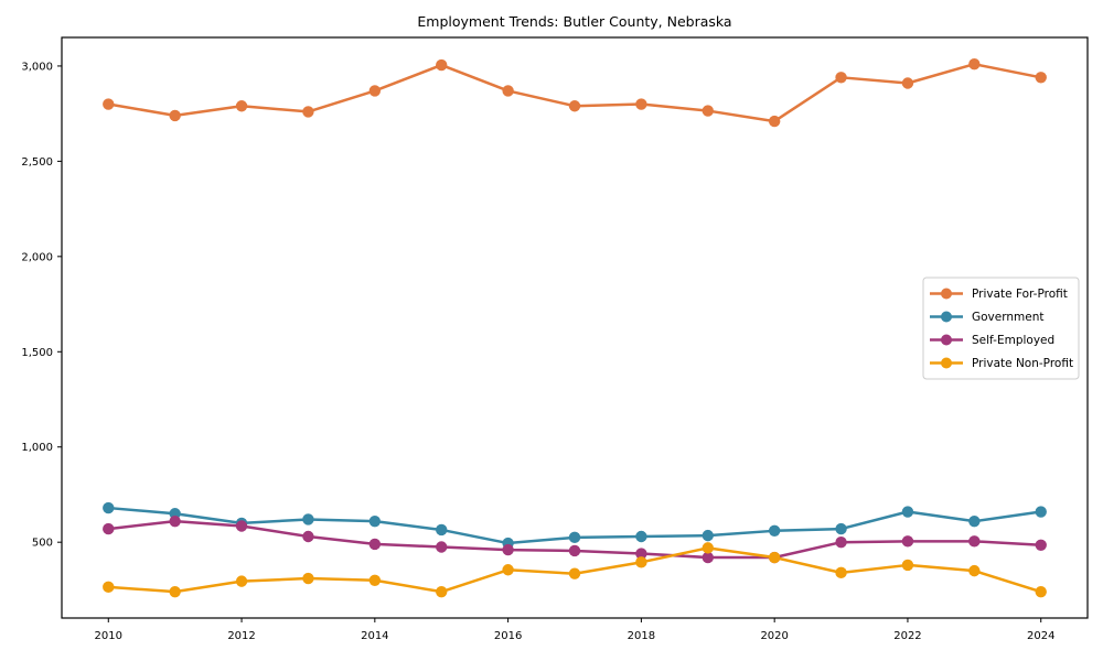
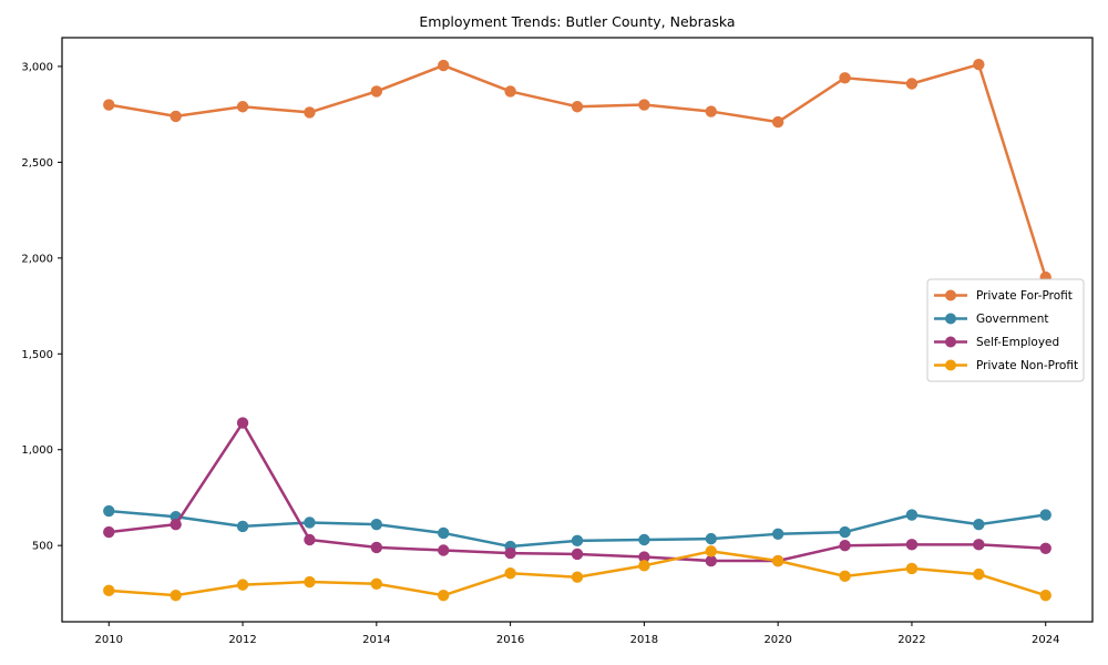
Self-Employed/2012: 580 -> 1140
Private For-Profit/2024: 2940 -> 1900
